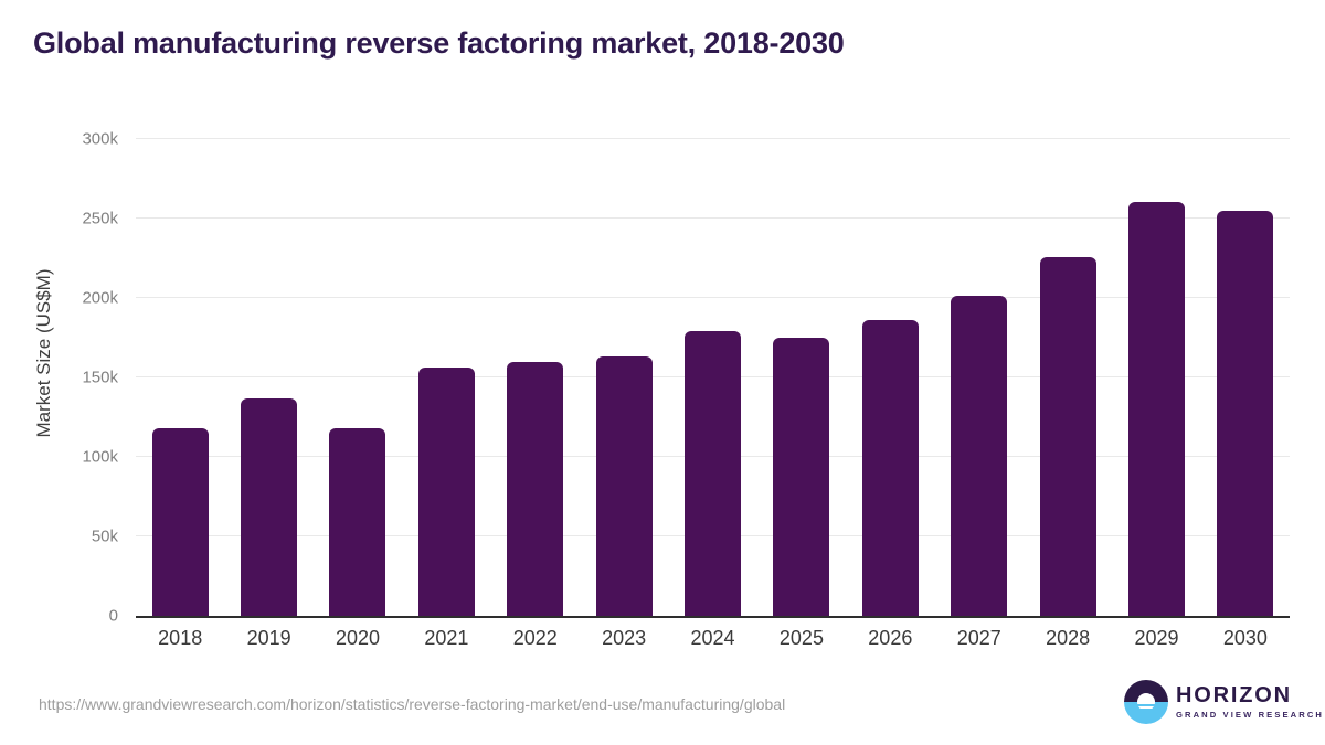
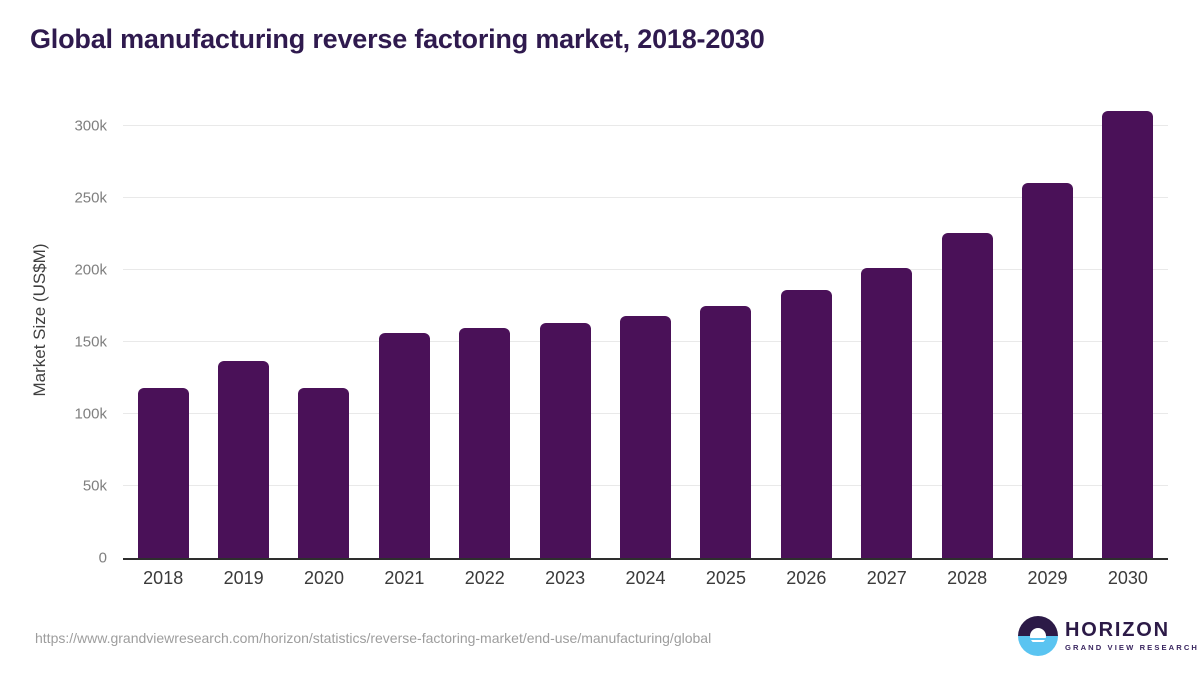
2024: 179k -> 168k
2030: 255k -> 310k
